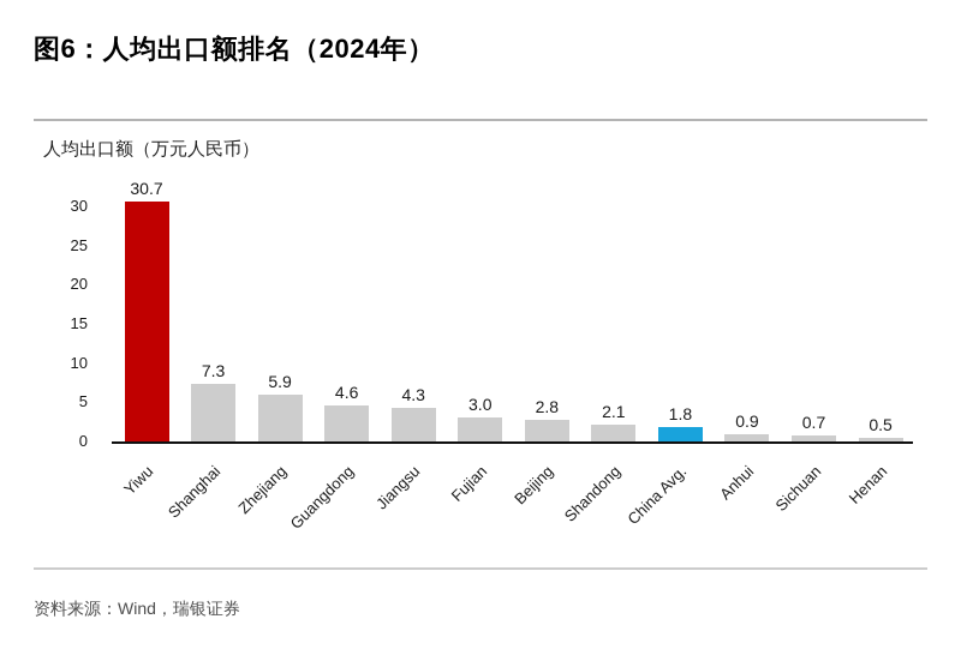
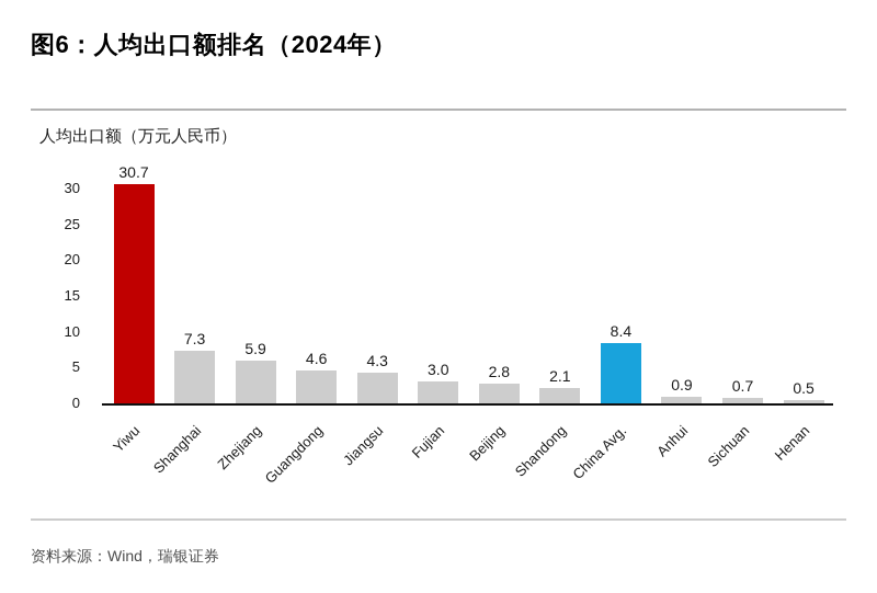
China Avg.: 1.8 -> 8.4
